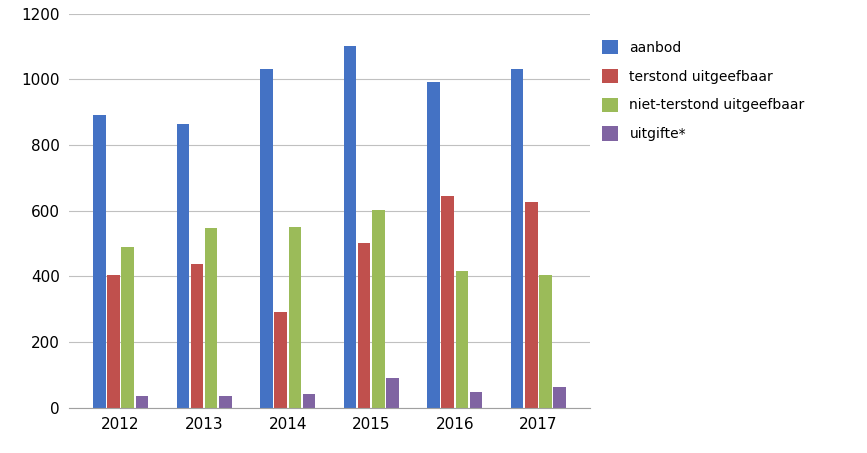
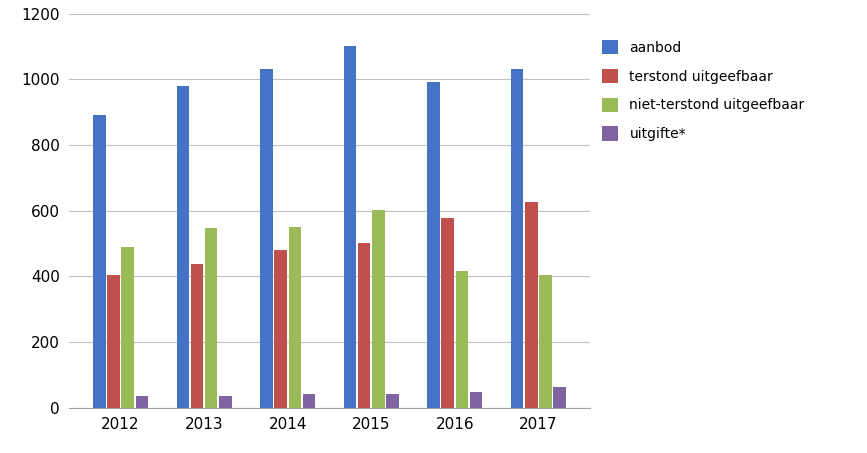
aanbod/2013: 865 -> 980
terstond uitgeefbaar/2014: 290 -> 480
uitgifte*/2015: 90 -> 42
terstond uitgeefbaar/2016: 645 -> 578
